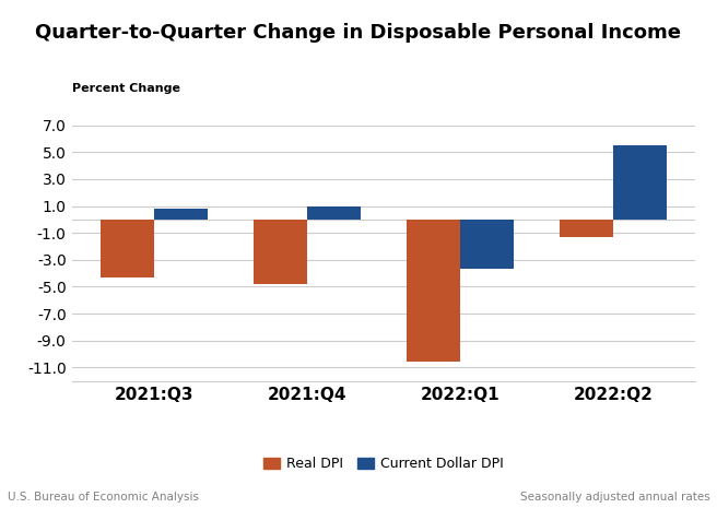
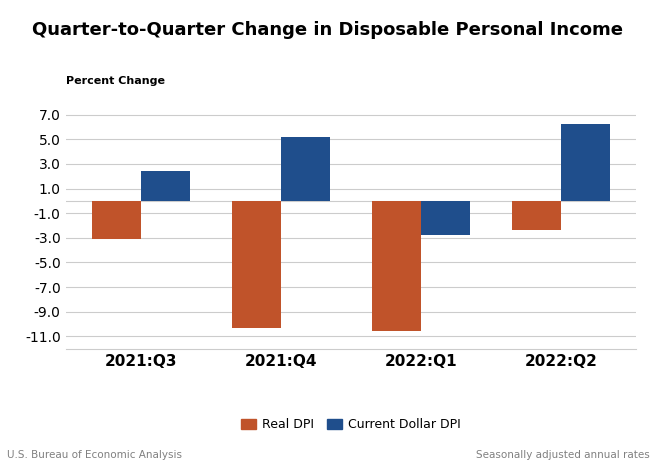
Real DPI/2021:Q3: -4.3 -> -3.1
Current Dollar DPI/2021:Q3: 0.8 -> 2.4
Real DPI/2021:Q4: -4.8 -> -10.3
Current Dollar DPI/2021:Q4: 1.0 -> 5.2
Current Dollar DPI/2022:Q1: -3.7 -> -2.8
Real DPI/2022:Q2: -1.3 -> -2.4
Current Dollar DPI/2022:Q2: 5.5 -> 6.2
